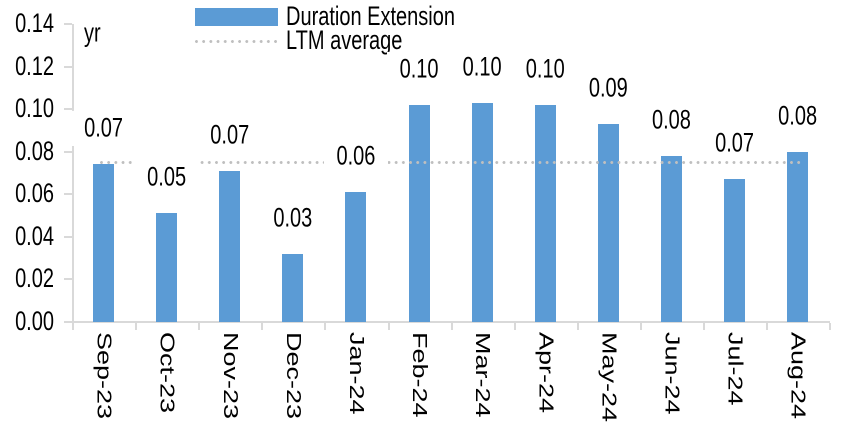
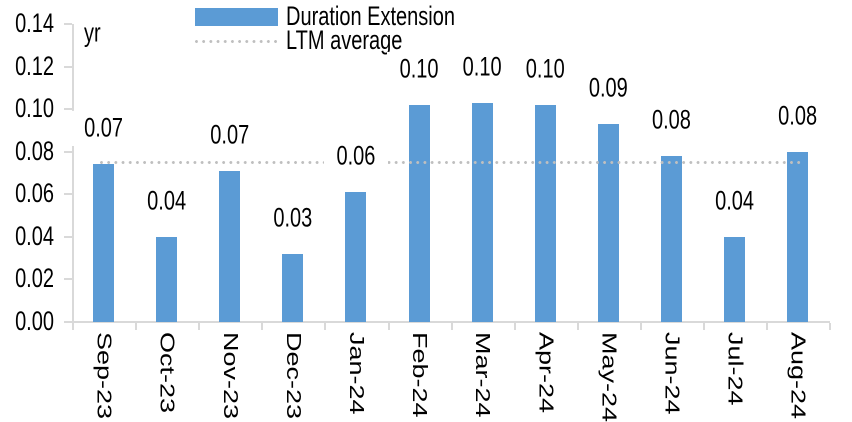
Oct-23: 0.05 -> 0.04
Jul-24: 0.07 -> 0.04
